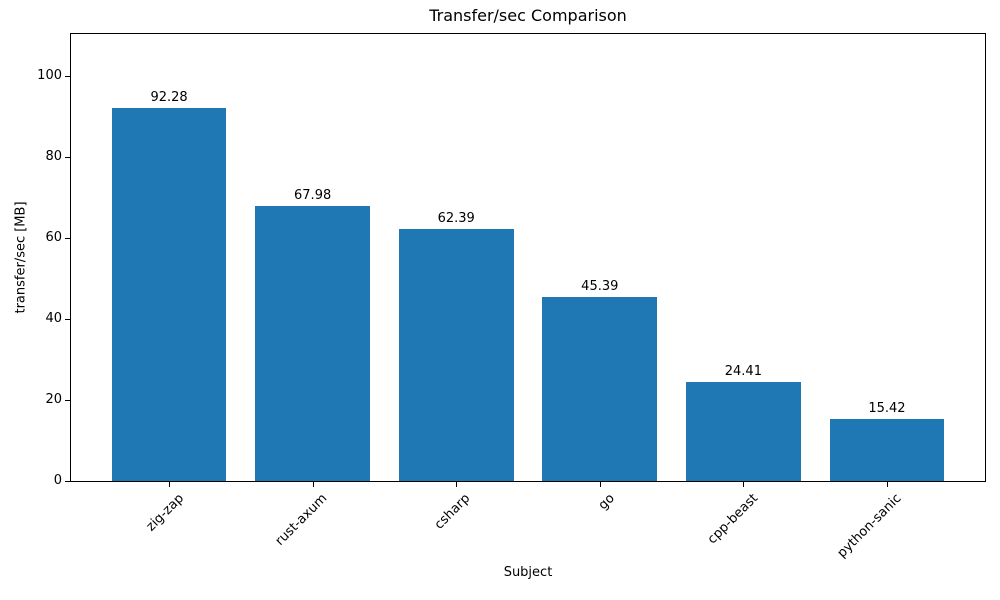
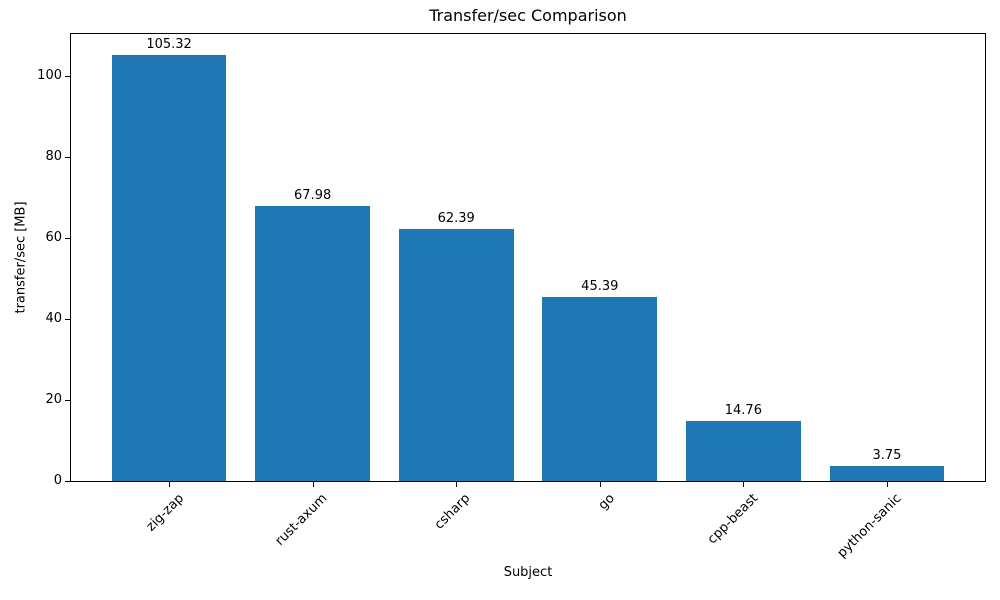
zig-zap: 92.28 -> 105.32
cpp-beast: 24.41 -> 14.76
python-sanic: 15.42 -> 3.75
